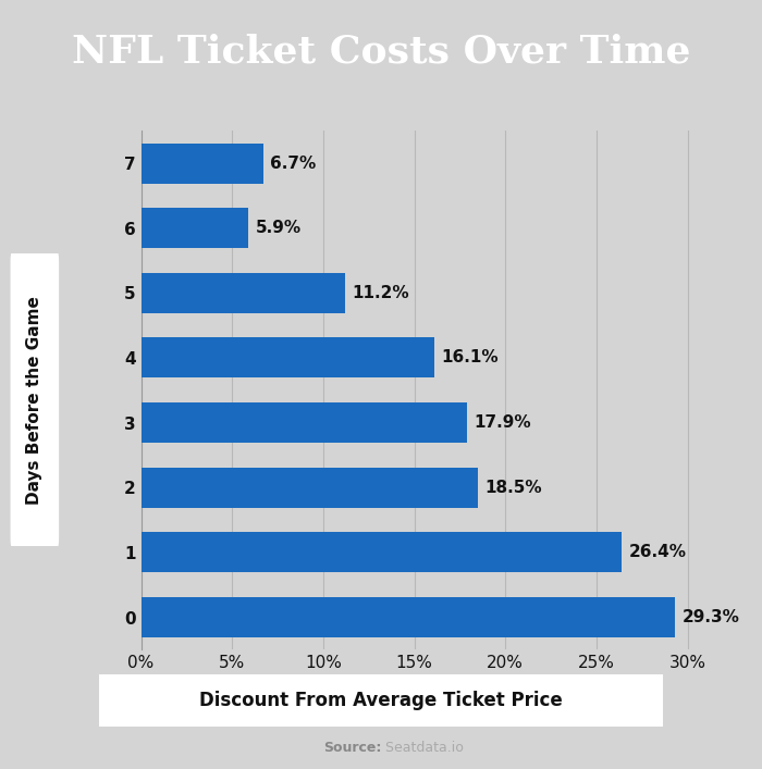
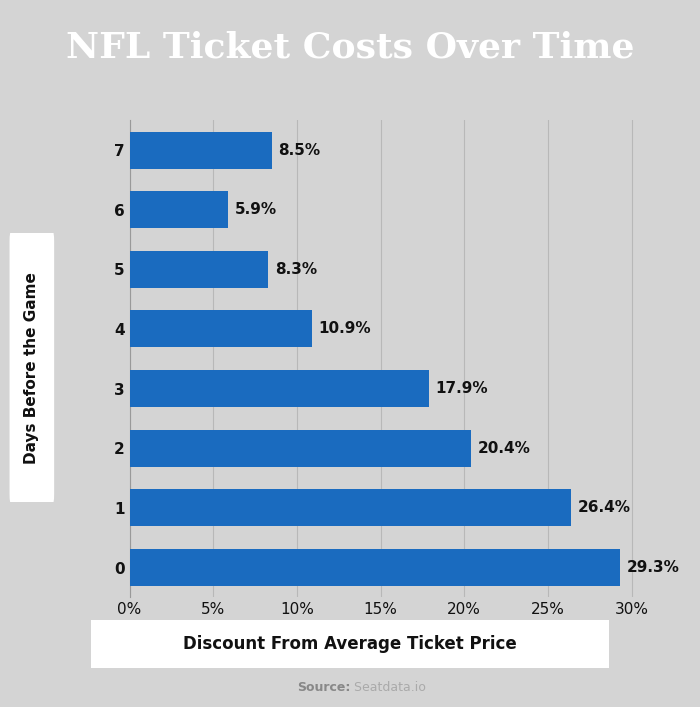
7: 6.7% -> 8.5%
5: 11.2% -> 8.3%
4: 16.1% -> 10.9%
2: 18.5% -> 20.4%
